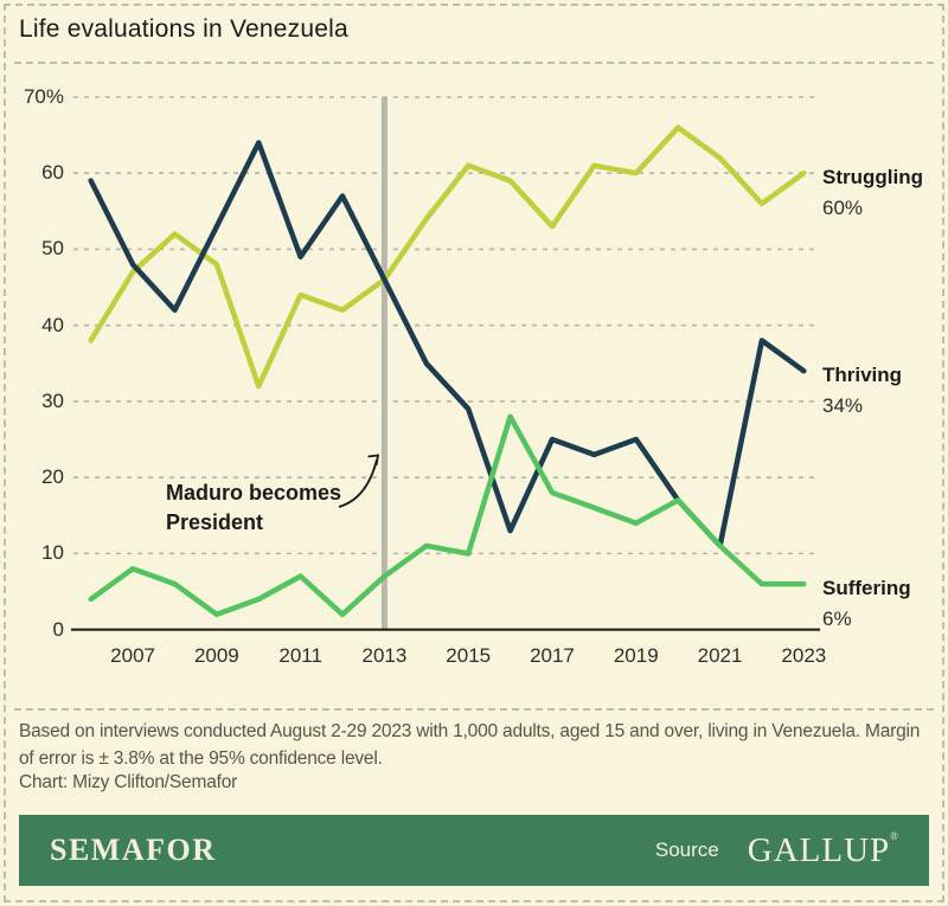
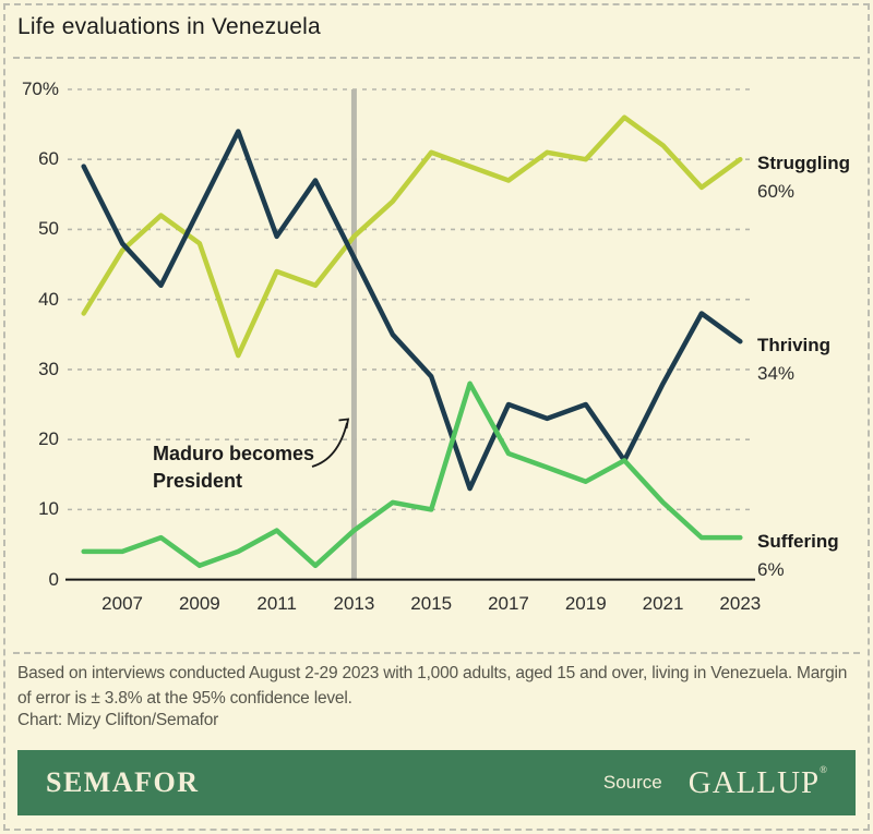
Suffering/2007: 8% -> 4%
Struggling/2013: 46% -> 49%
Struggling/2017: 53% -> 57%
Thriving/2021: 11% -> 28%
